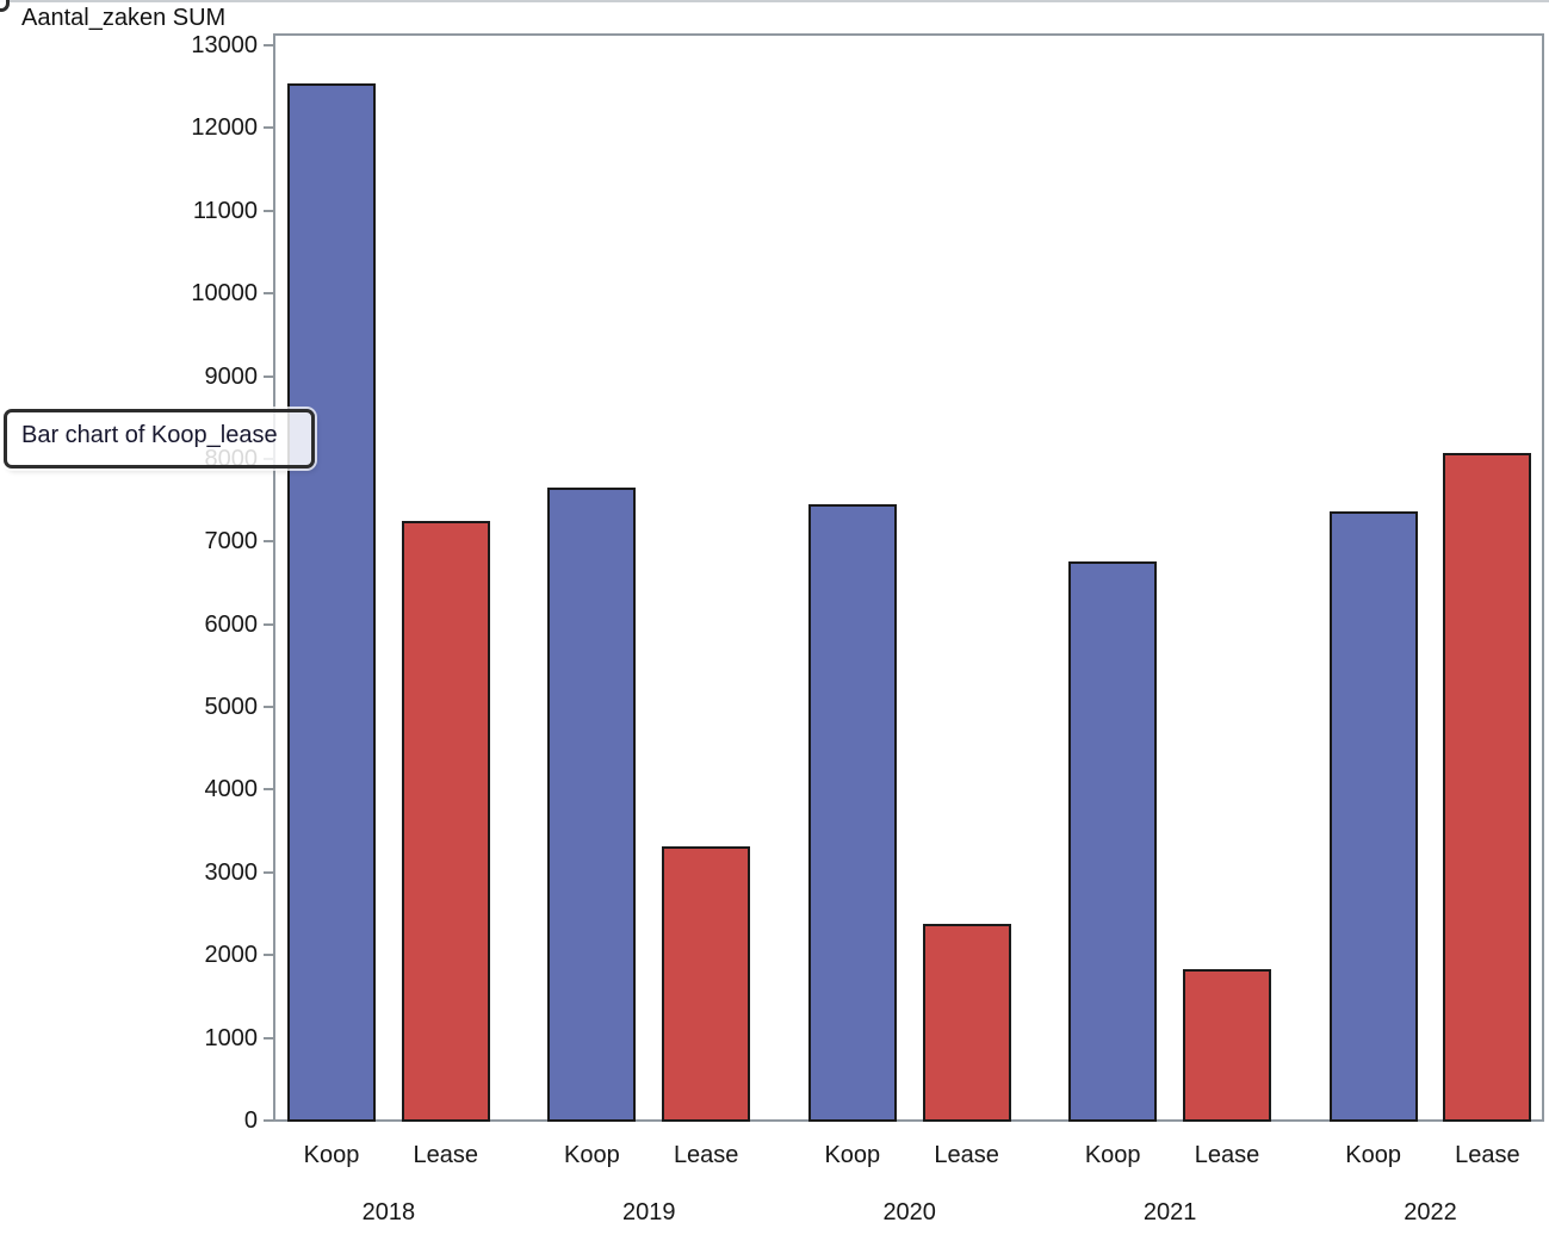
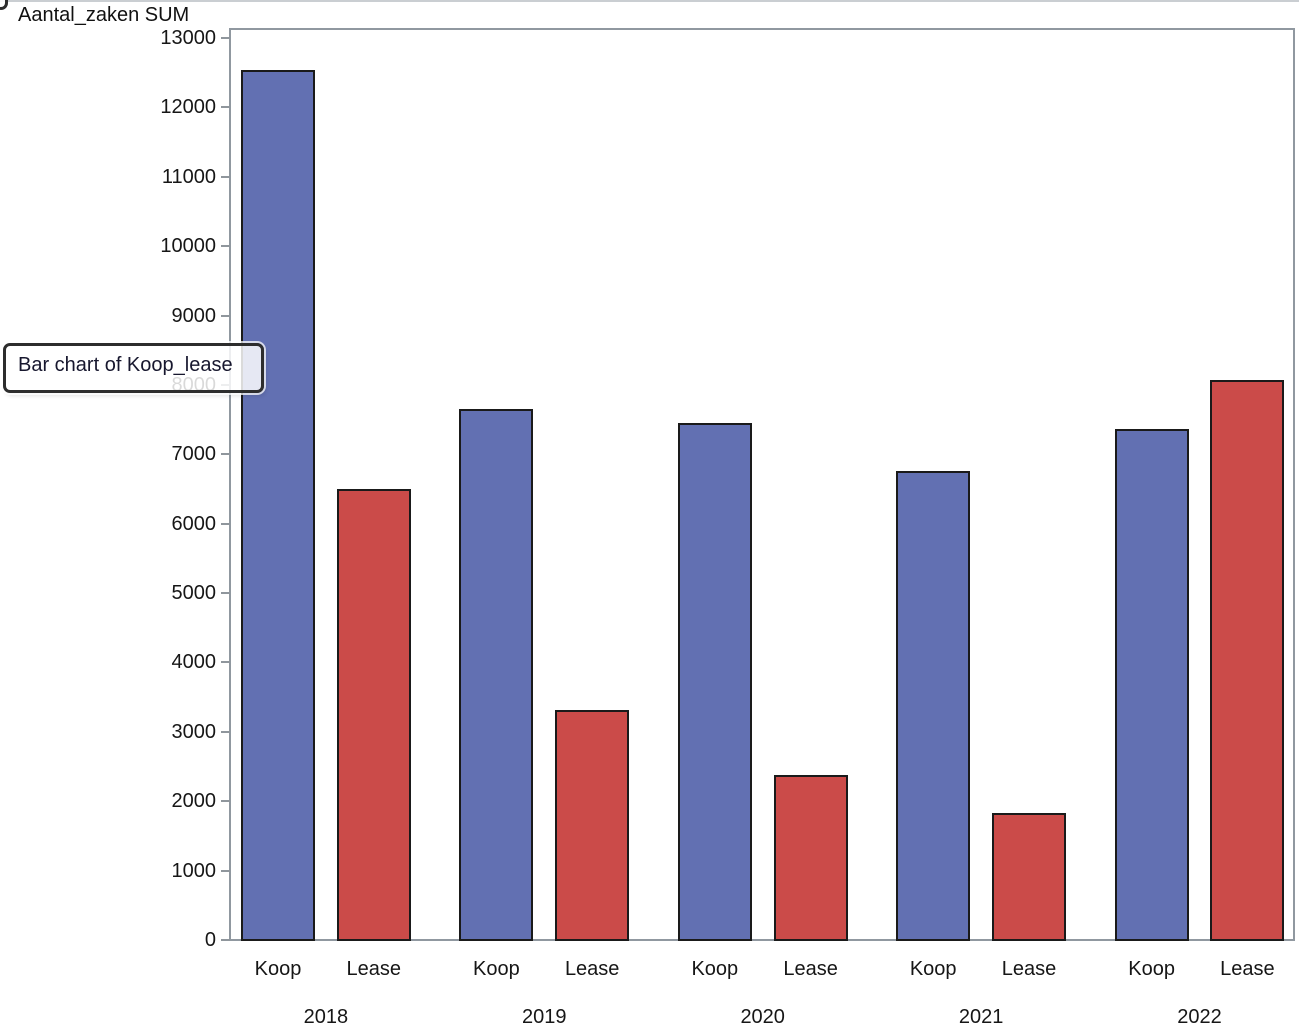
Lease/2018: 7200 -> 6500
